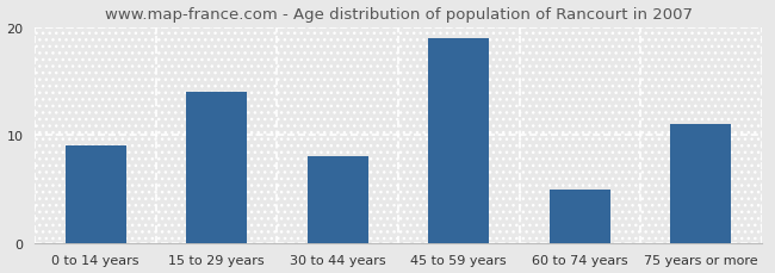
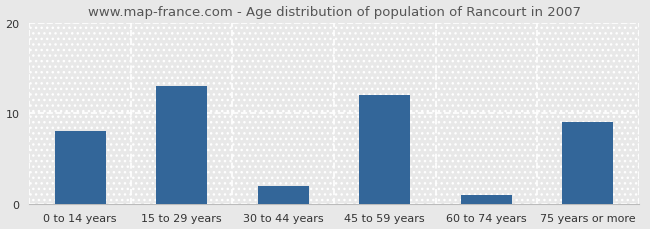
0 to 14 years: 9 -> 8
15 to 29 years: 14 -> 13
30 to 44 years: 8 -> 2
45 to 59 years: 19 -> 12
60 to 74 years: 5 -> 1
75 years or more: 11 -> 9
